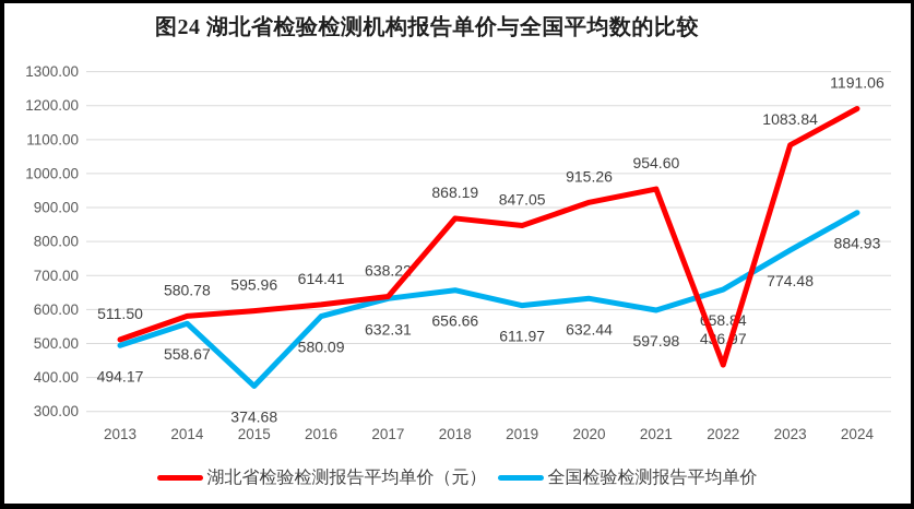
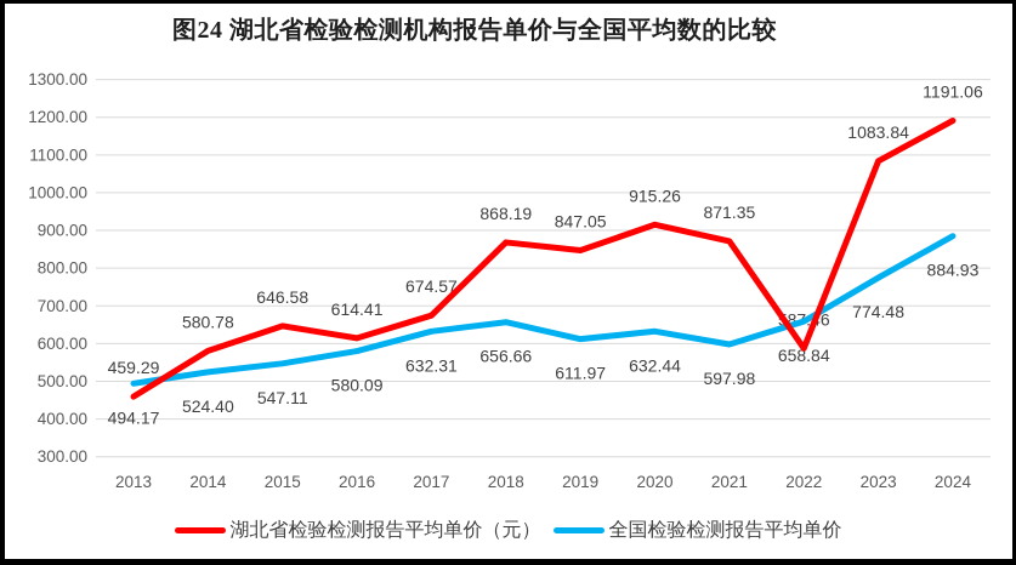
湖北省检验检测报告平均单价（元）/2013: 511.50 -> 459.29
全国检验检测报告平均单价/2014: 558.67 -> 524.40
湖北省检验检测报告平均单价（元）/2015: 595.96 -> 646.58
全国检验检测报告平均单价/2015: 374.68 -> 547.11
湖北省检验检测报告平均单价（元）/2017: 638.22 -> 674.57
湖北省检验检测报告平均单价（元）/2021: 954.60 -> 871.35
湖北省检验检测报告平均单价（元）/2022: 436.97 -> 587.46
